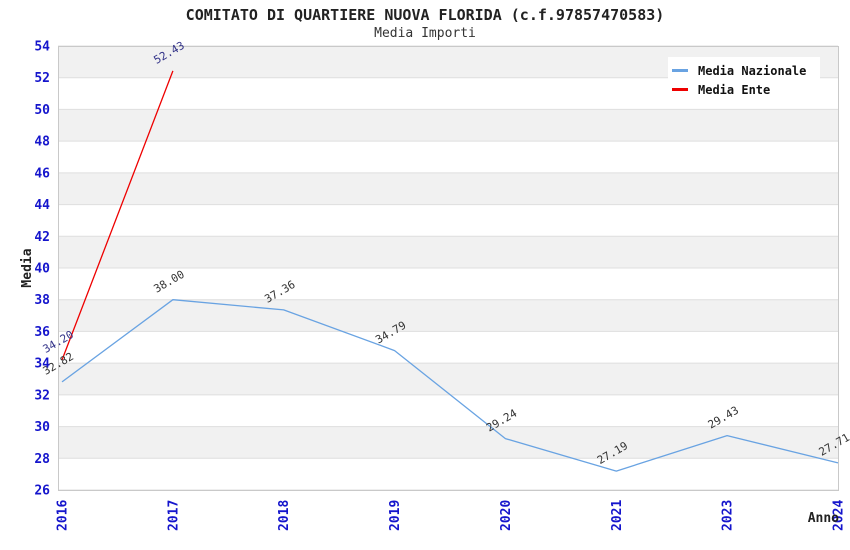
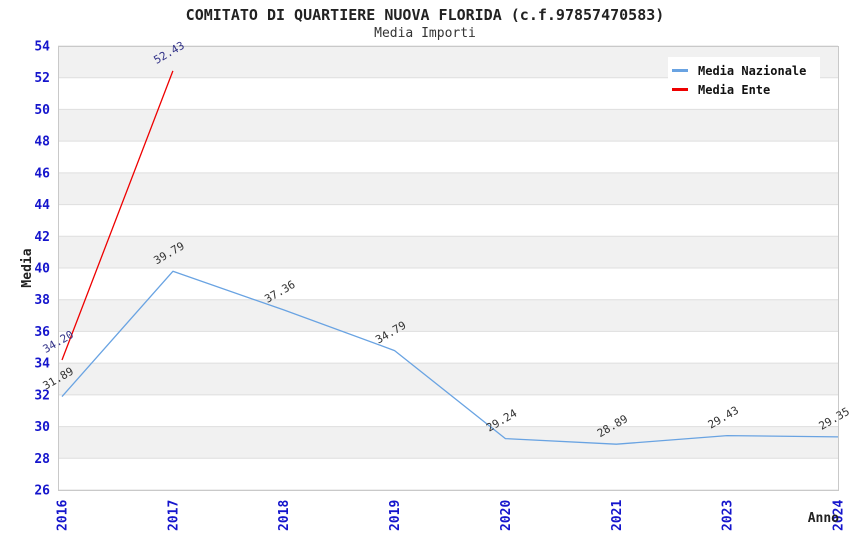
Media Nazionale/2016: 32.82 -> 31.89
Media Nazionale/2017: 38.00 -> 39.79
Media Nazionale/2021: 27.19 -> 28.89
Media Nazionale/2024: 27.71 -> 29.35
